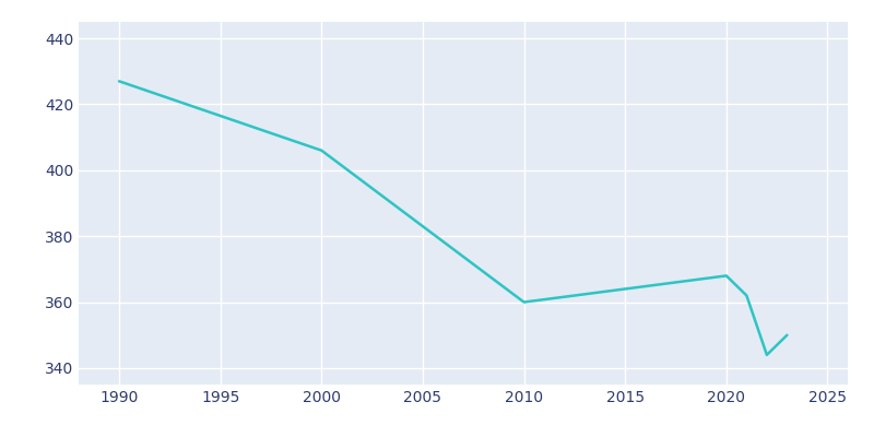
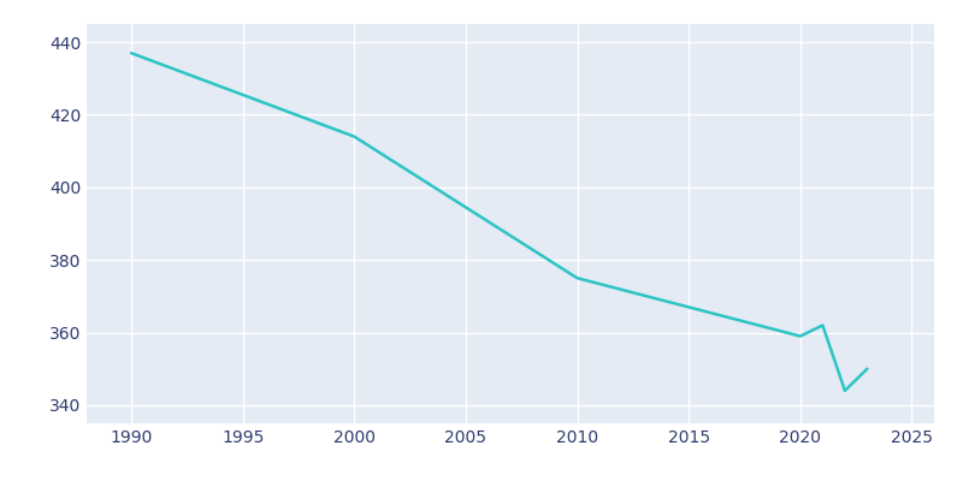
1990: 427 -> 437
2000: 406 -> 414
2010: 360 -> 375
2020: 368 -> 359
